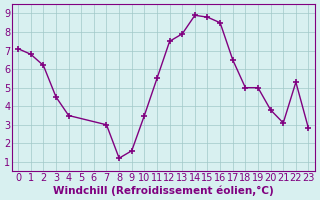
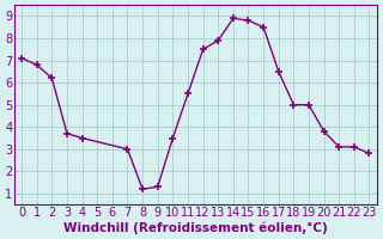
3: 4.5 -> 3.7
9: 1.6 -> 1.3
22: 5.3 -> 3.1
